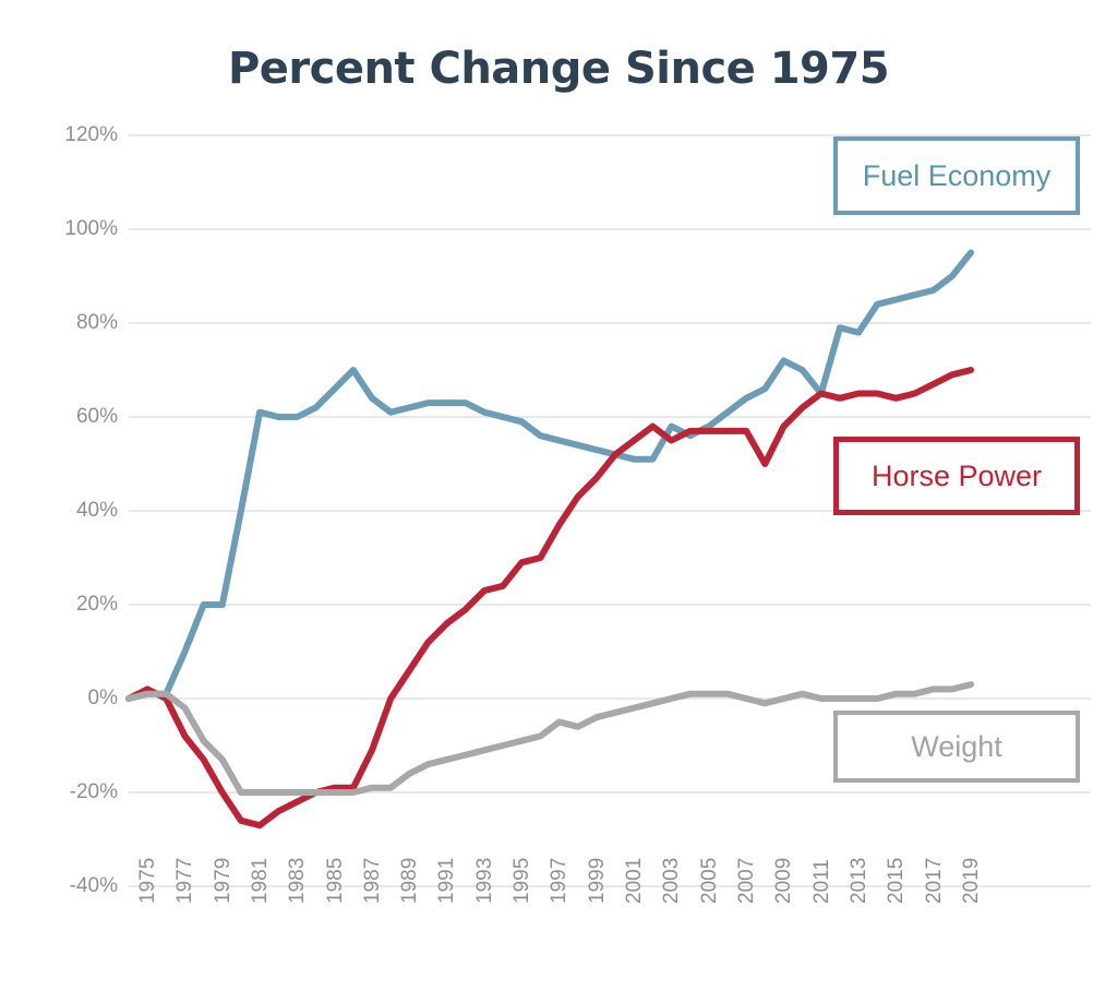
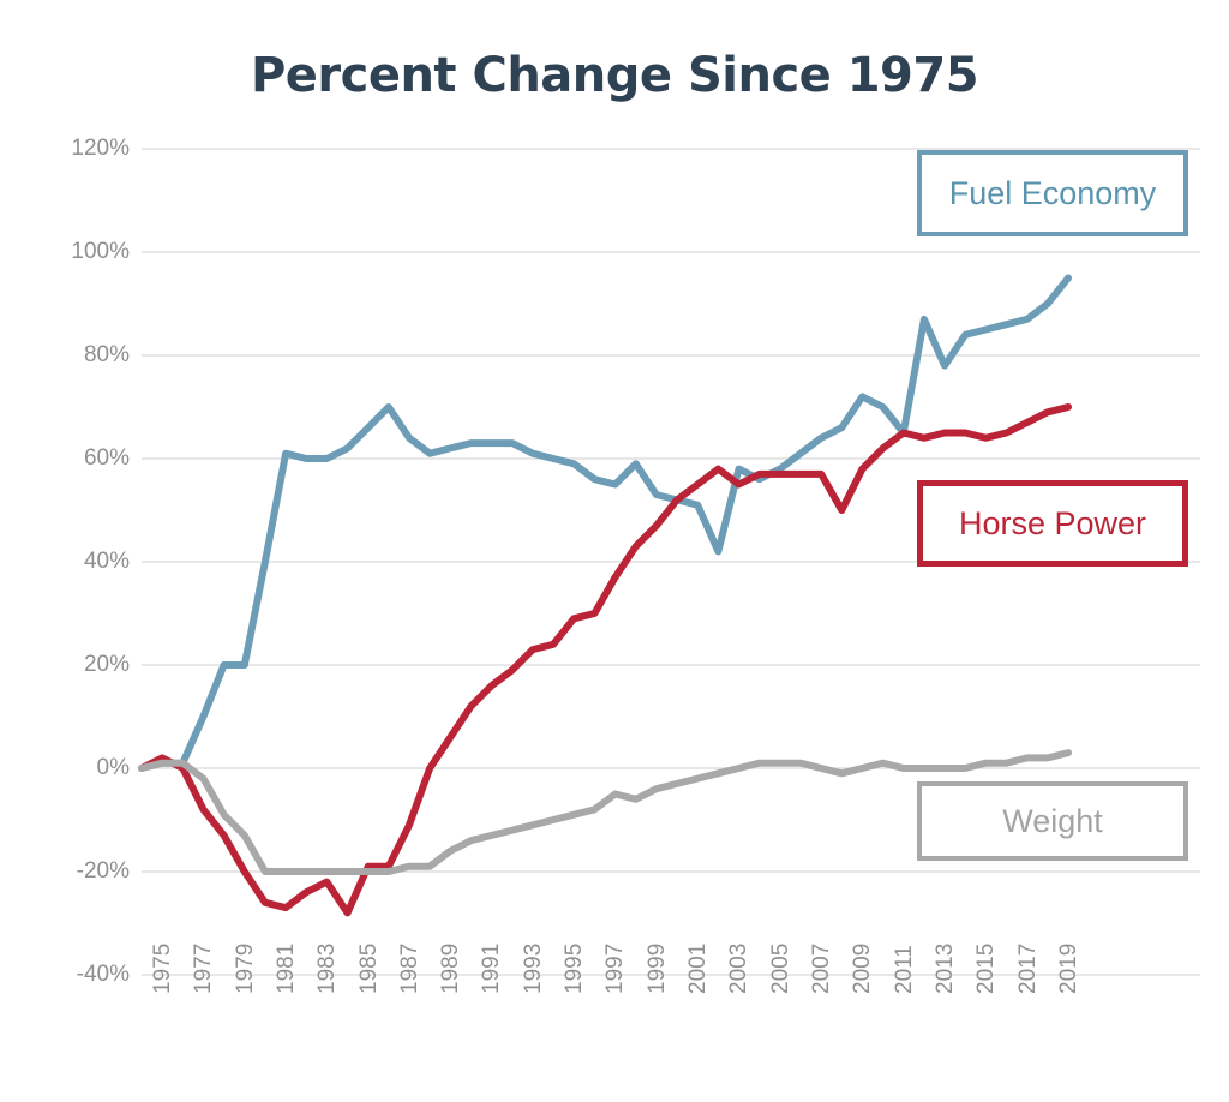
Horse Power/1985: -20% -> -28%
Fuel Economy/1999: 54% -> 59%
Fuel Economy/2003: 51% -> 42%
Fuel Economy/2013: 79% -> 87%
